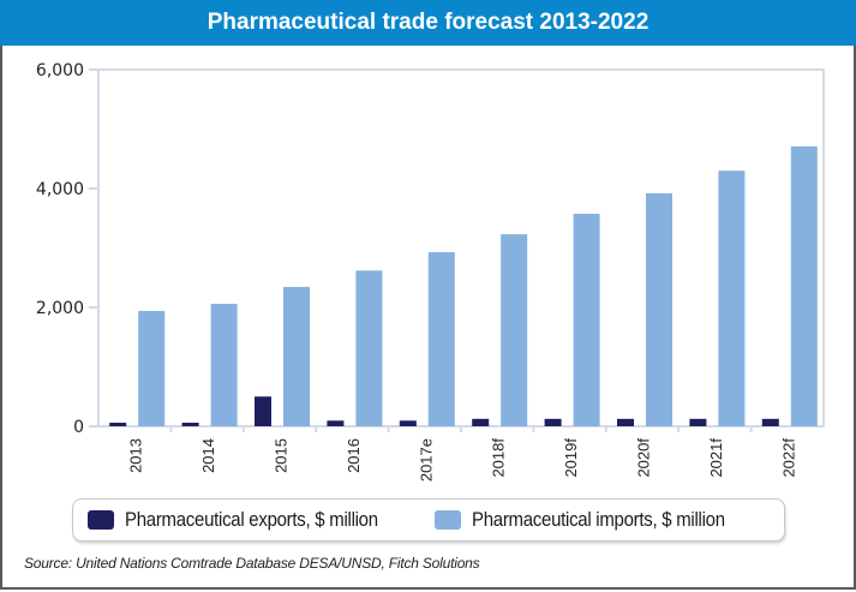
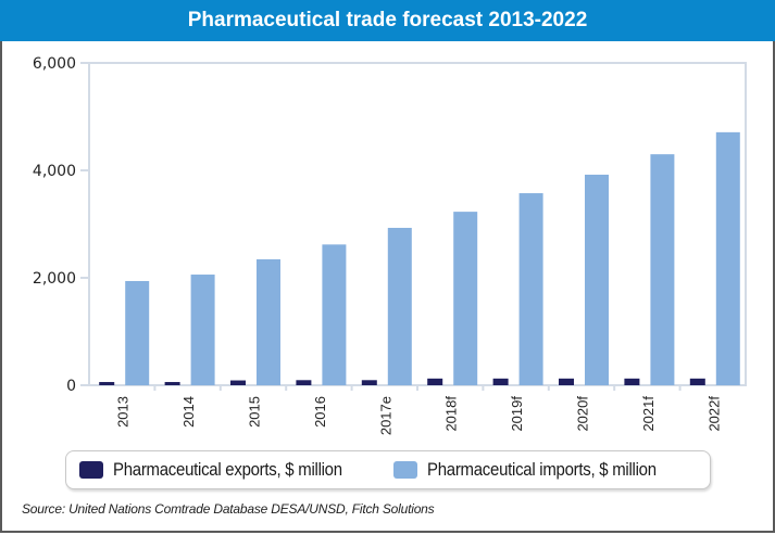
Pharmaceutical exports, $ million/2015: 500 -> 100
